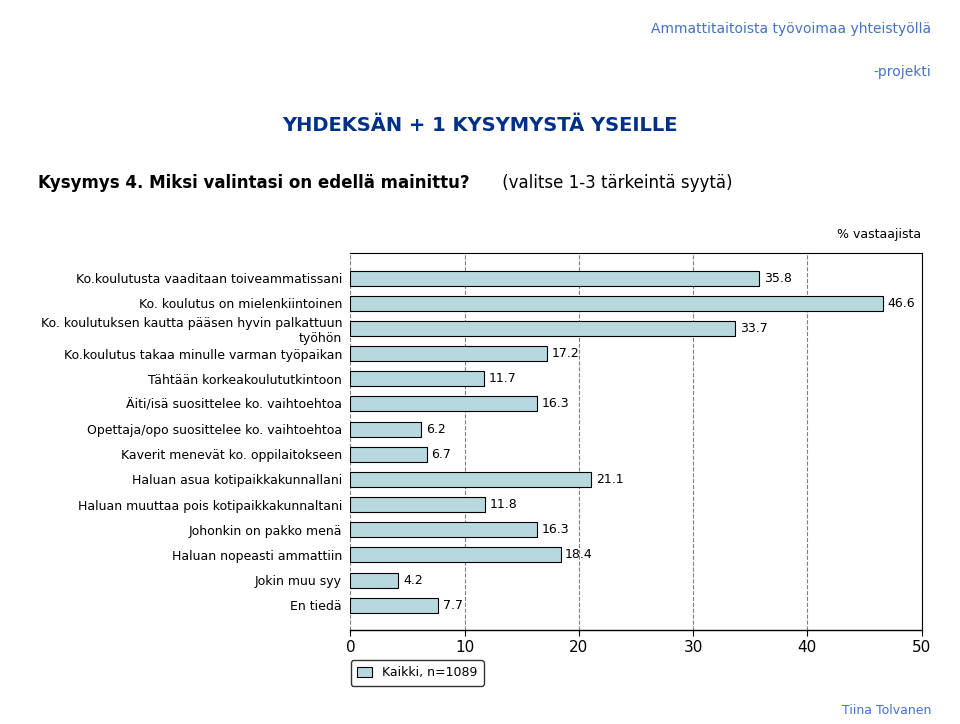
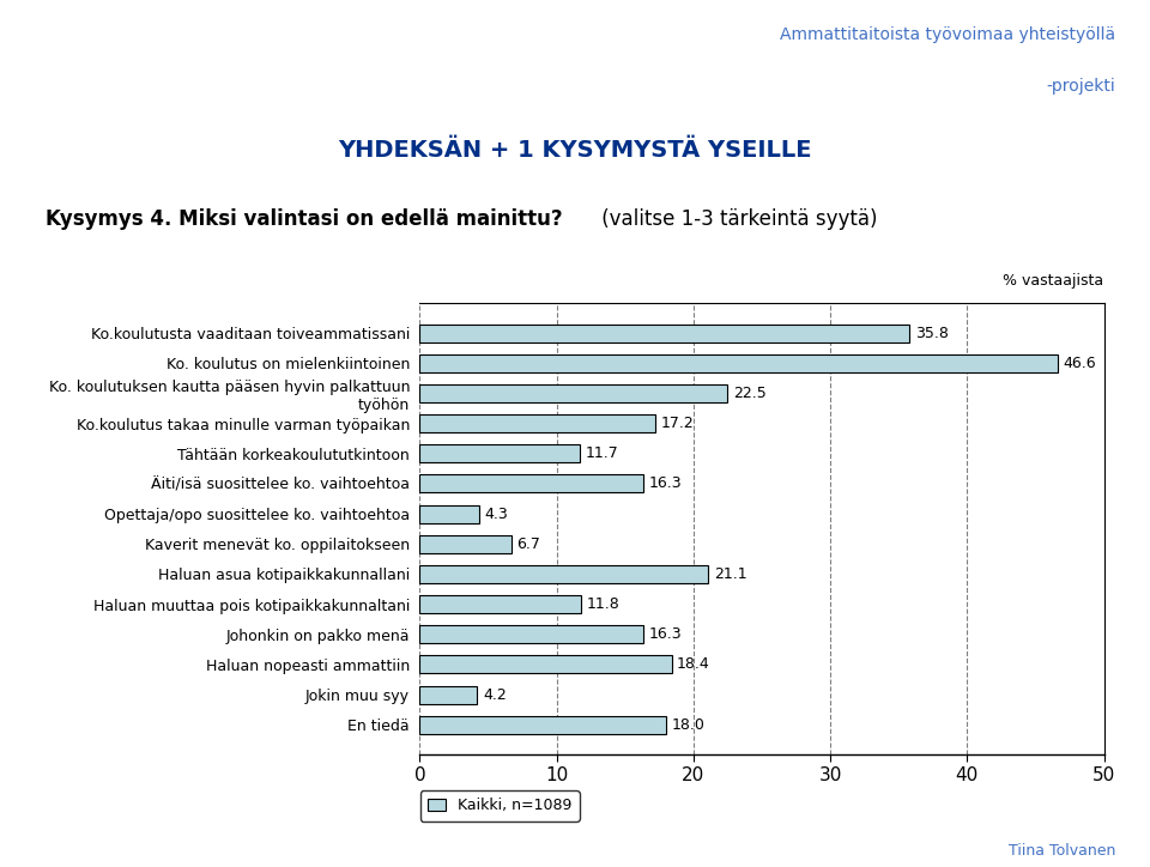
Ko. koulutuksen kautta pääsen hyvin palkattuun työhön: 33.7 -> 22.5
Opettaja/opo suosittelee ko. vaihtoehtoa: 6.2 -> 4.3
En tiedä: 7.7 -> 18.0
